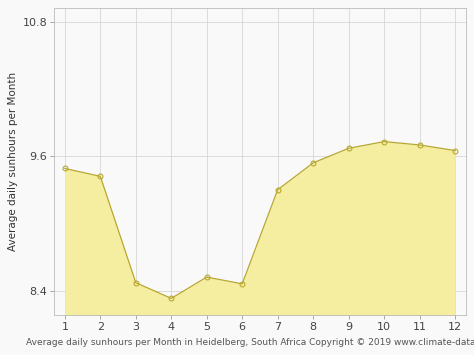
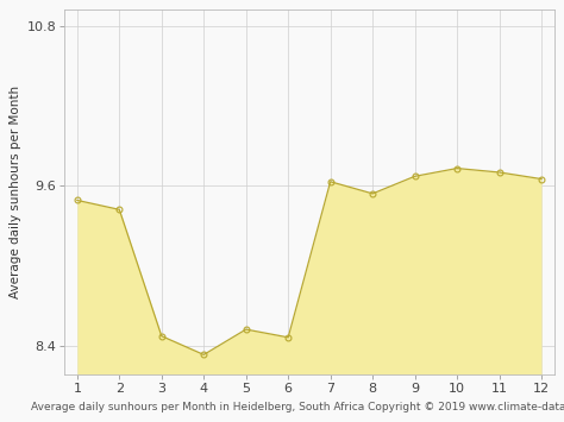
7: 9.30 -> 9.63
